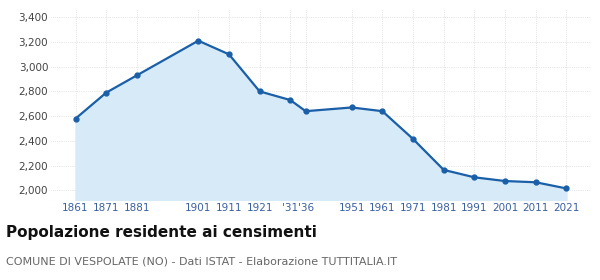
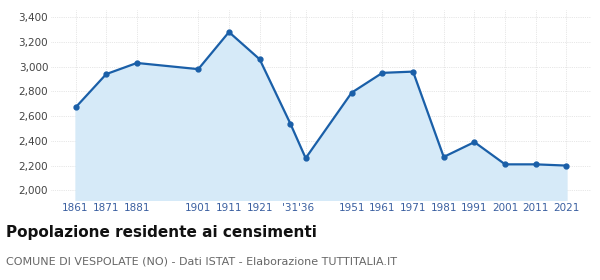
1861: 2,580 -> 2,670
1871: 2,790 -> 2,940
1881: 2,930 -> 3,030
1901: 3,210 -> 2,980
1911: 3,100 -> 3,280
1921: 2,800 -> 3,060
'31: 2,730 -> 2,540
'36: 2,640 -> 2,260
1951: 2,670 -> 2,790
1961: 2,640 -> 2,950
1971: 2,420 -> 2,960
1981: 2,160 -> 2,270
1991: 2,100 -> 2,390
2001: 2,080 -> 2,210
2011: 2,060 -> 2,210
2021: 2,020 -> 2,200
